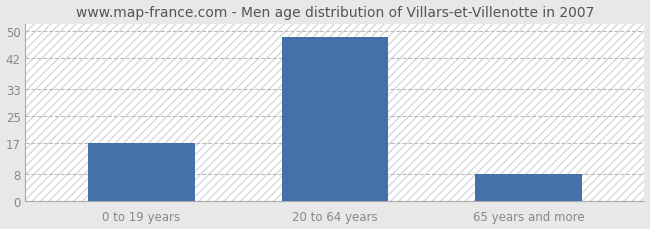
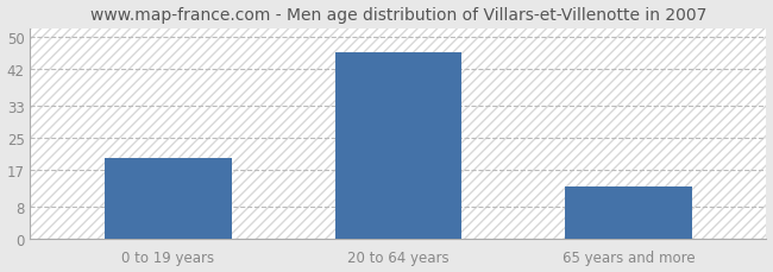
0 to 19 years: 17 -> 20
20 to 64 years: 48 -> 46
65 years and more: 8 -> 13
